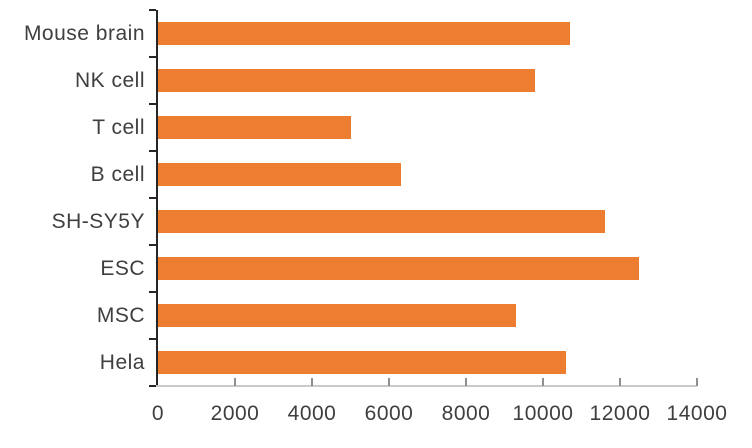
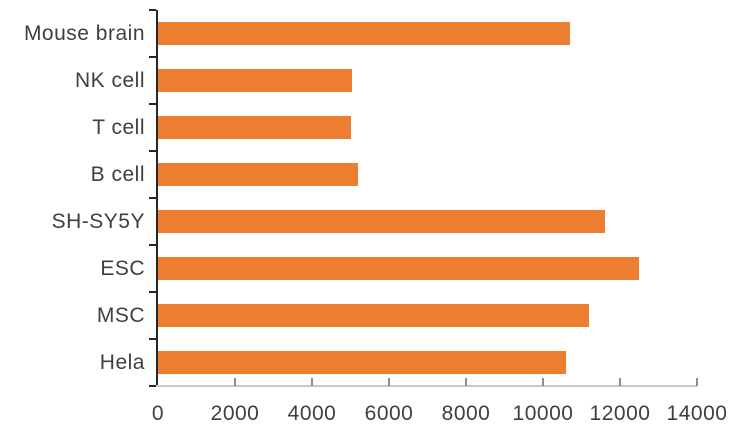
NK cell: 9800 -> 5000
B cell: 6300 -> 5200
MSC: 9300 -> 11200
